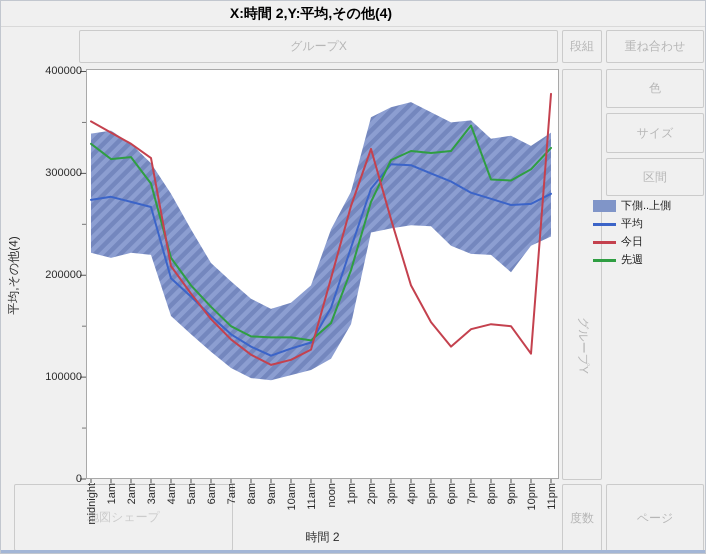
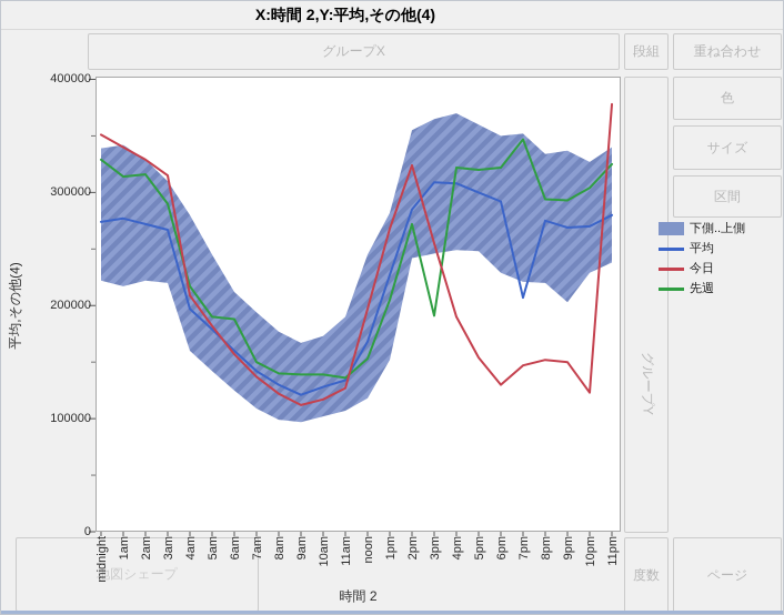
先週/6am: 169000 -> 188000
先週/3pm: 313000 -> 191000
平均/7pm: 281000 -> 207000
